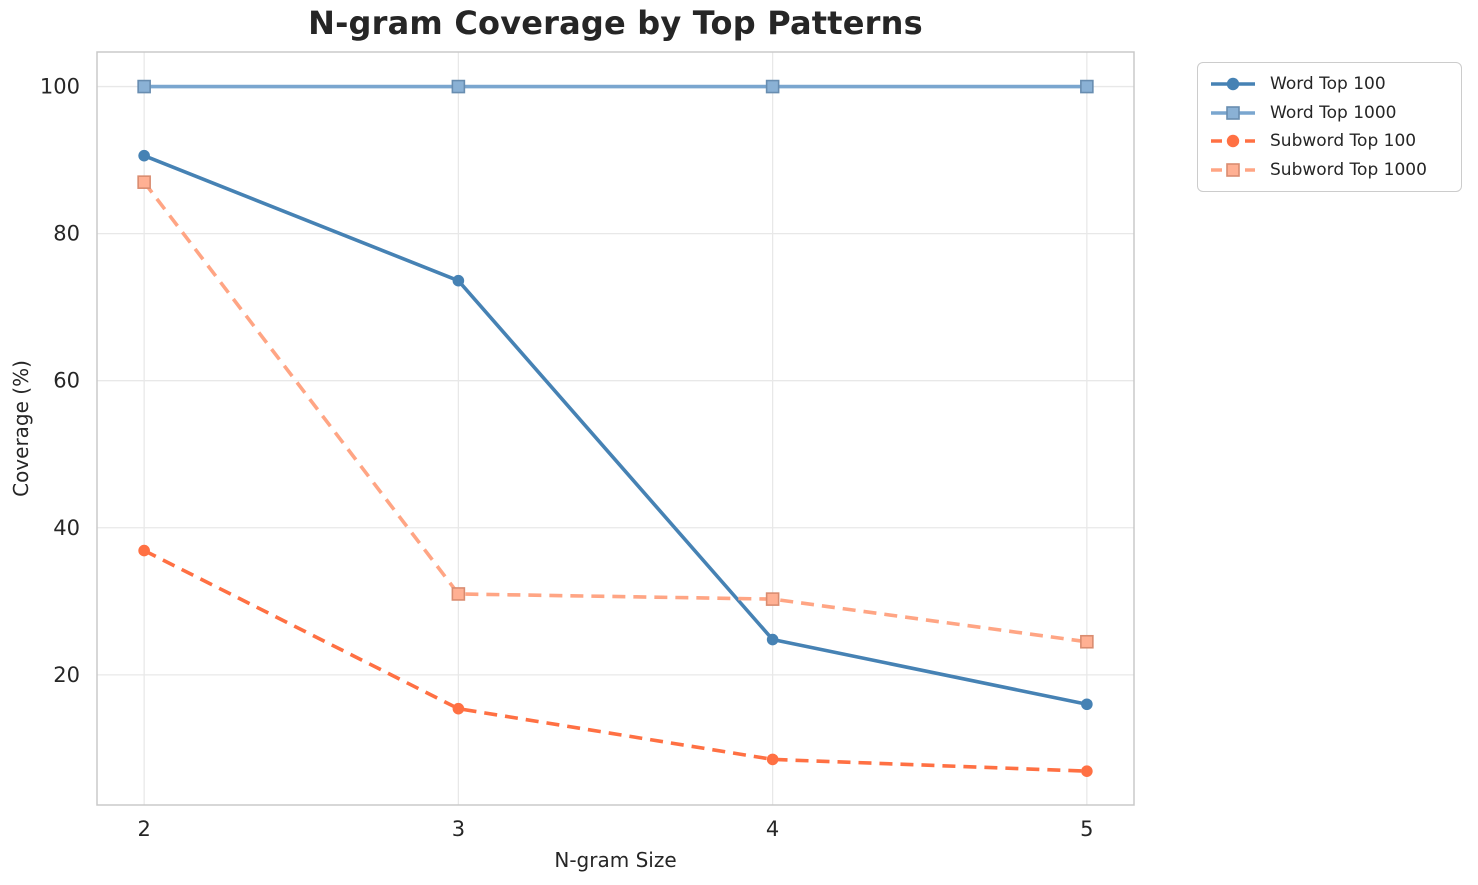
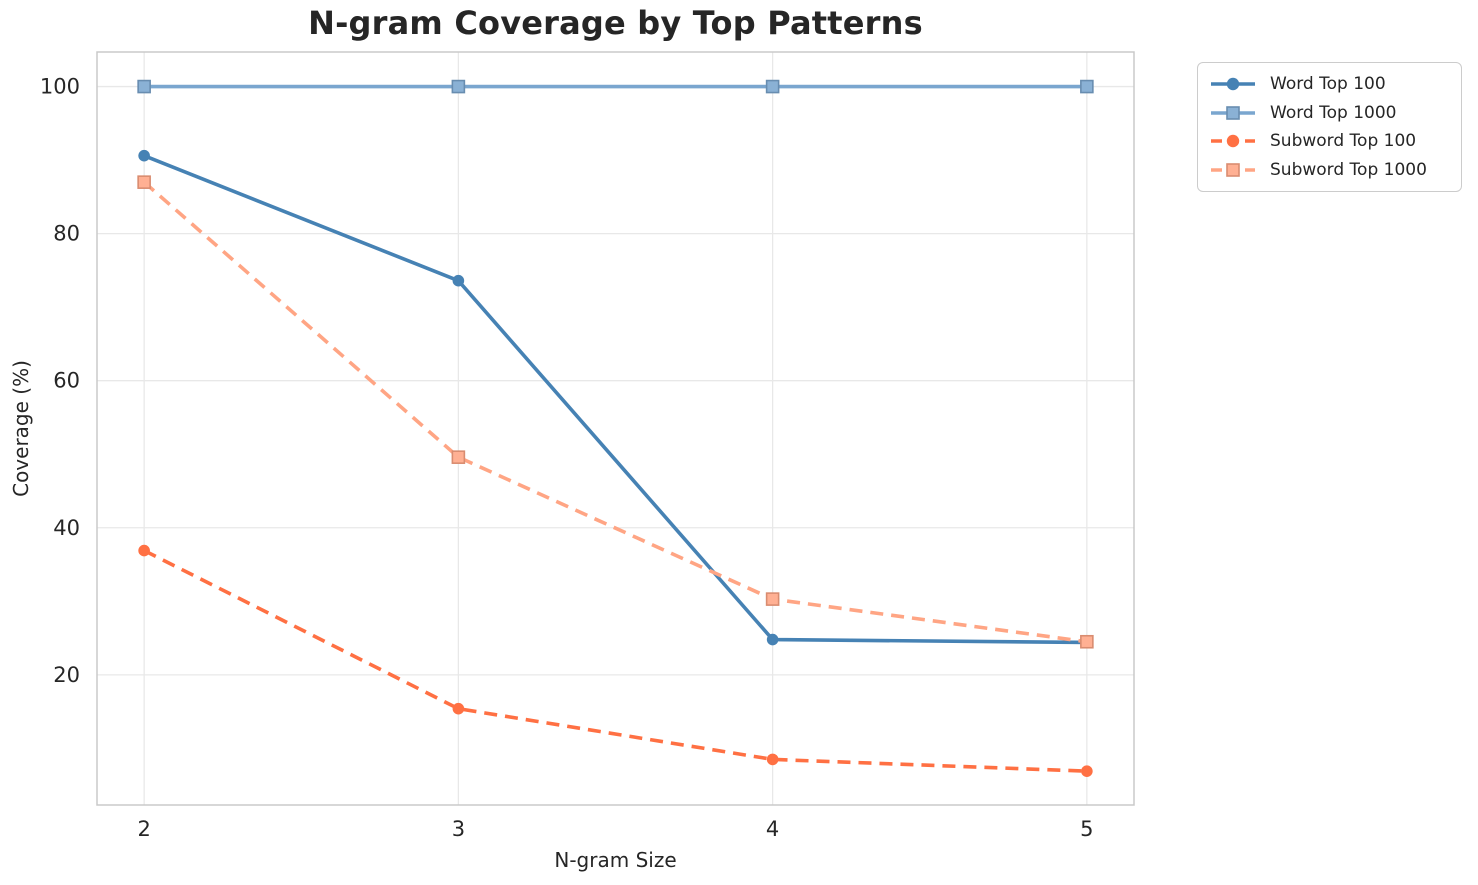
Subword Top 1000/3: 31 -> 50
Word Top 100/5: 16 -> 24
